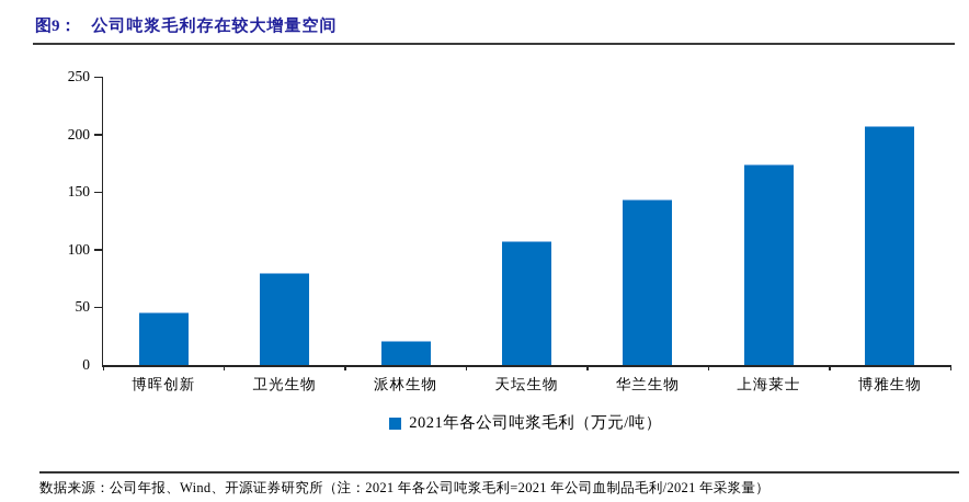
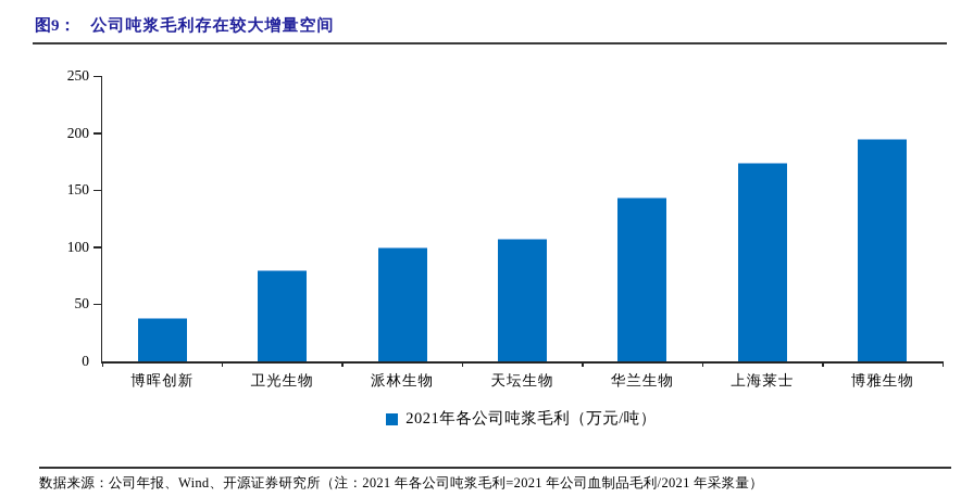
博晖创新: 46 -> 38
派林生物: 21 -> 100
博雅生物: 207 -> 195
